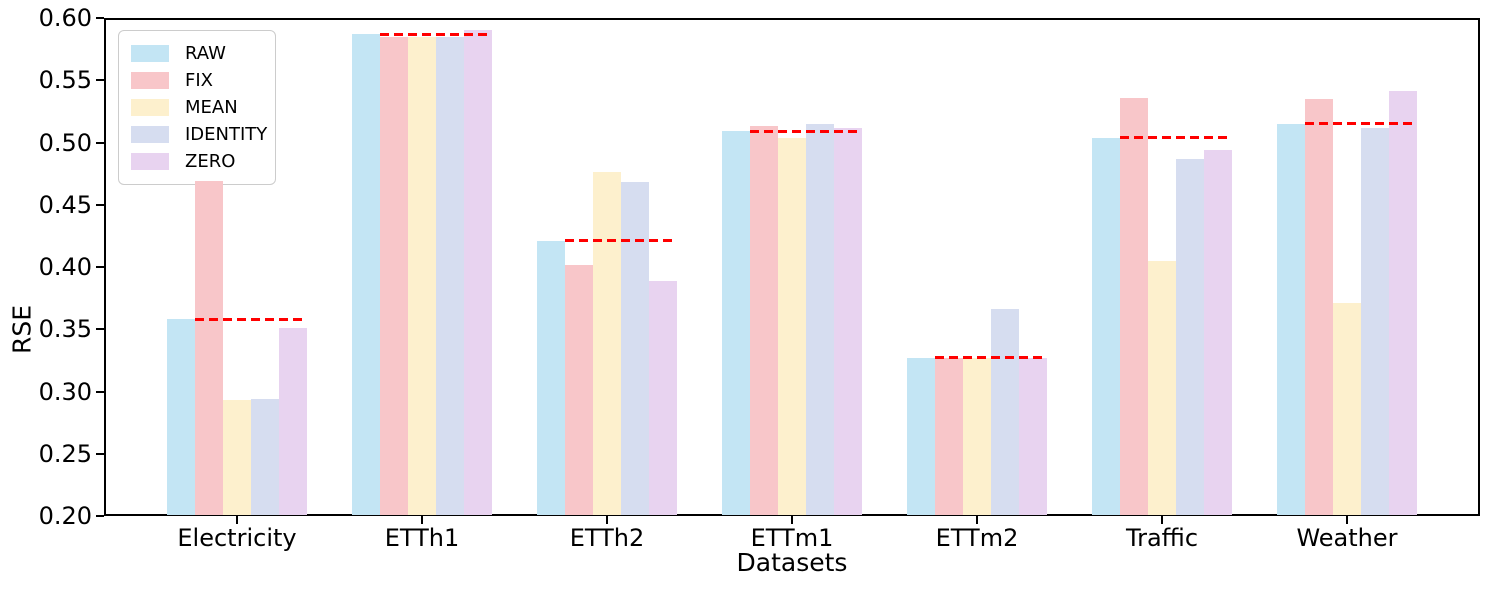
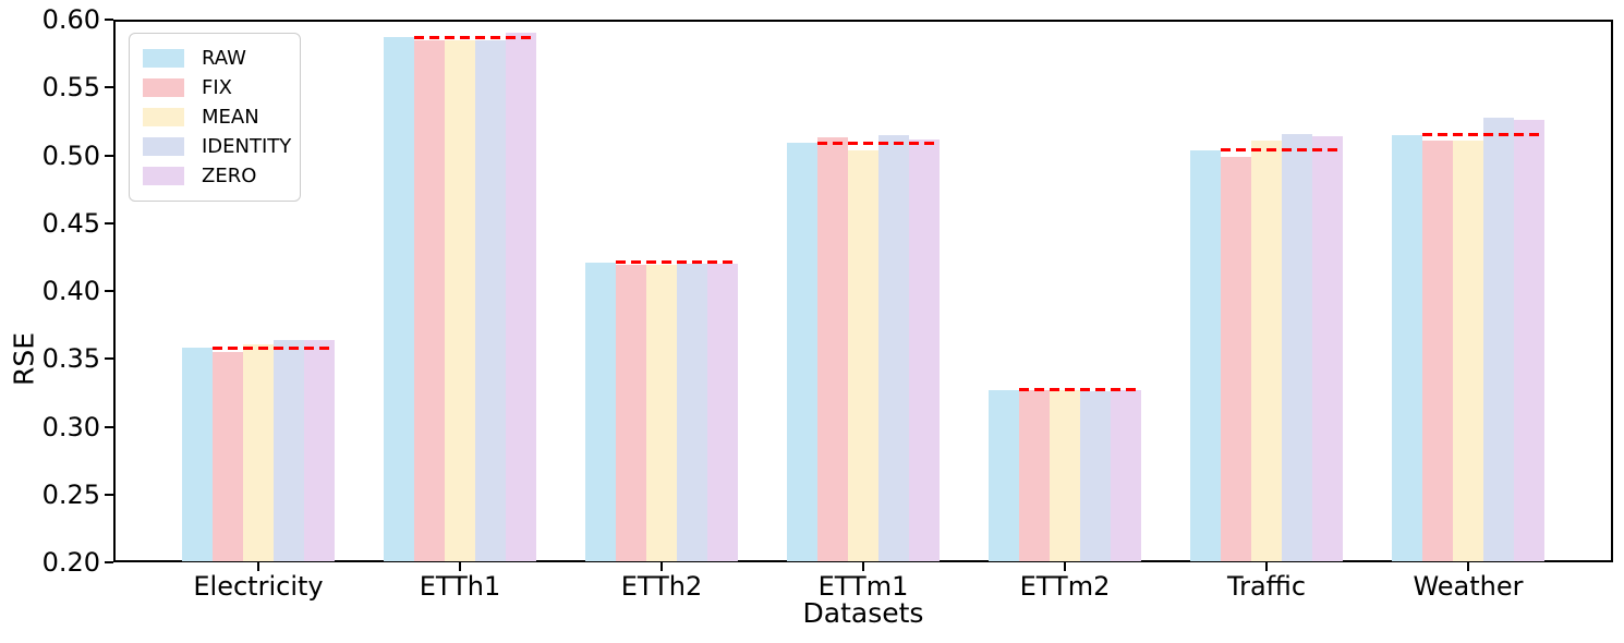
FIX/Electricity: 0.469 -> 0.355
MEAN/Electricity: 0.293 -> 0.361
IDENTITY/Electricity: 0.294 -> 0.364
ZERO/Electricity: 0.351 -> 0.364
FIX/ETTh2: 0.402 -> 0.419
MEAN/ETTh2: 0.476 -> 0.419
IDENTITY/ETTh2: 0.468 -> 0.420
ZERO/ETTh2: 0.389 -> 0.420
IDENTITY/ETTm2: 0.366 -> 0.326
FIX/Traffic: 0.536 -> 0.499
MEAN/Traffic: 0.405 -> 0.511
IDENTITY/Traffic: 0.487 -> 0.516
ZERO/Traffic: 0.494 -> 0.514
FIX/Weather: 0.535 -> 0.511
MEAN/Weather: 0.371 -> 0.511
IDENTITY/Weather: 0.512 -> 0.528
ZERO/Weather: 0.541 -> 0.526
